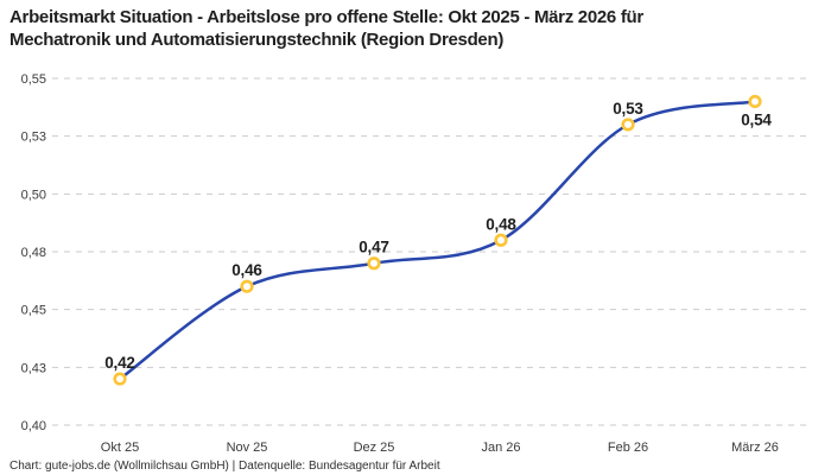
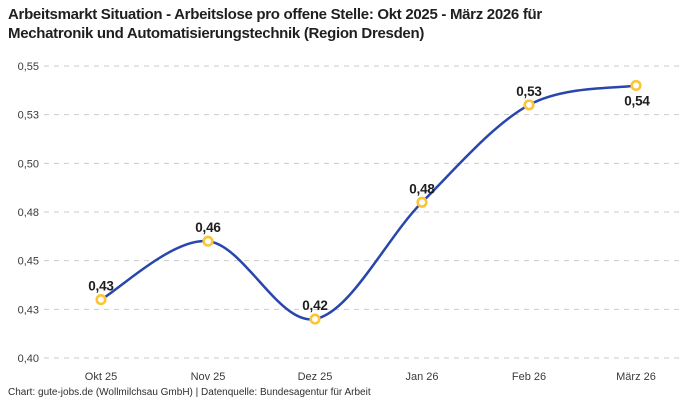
Okt 25: 0,42 -> 0,43
Dez 25: 0,47 -> 0,42
